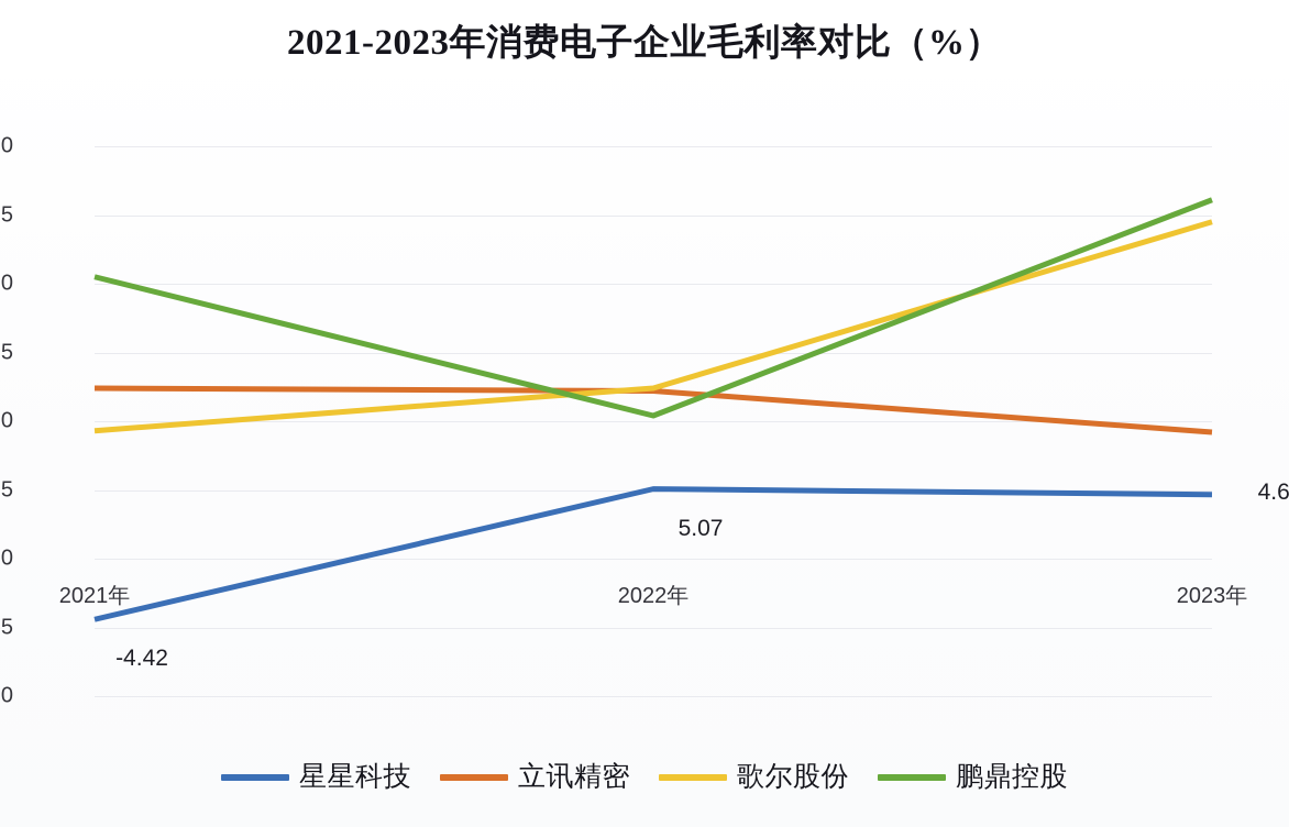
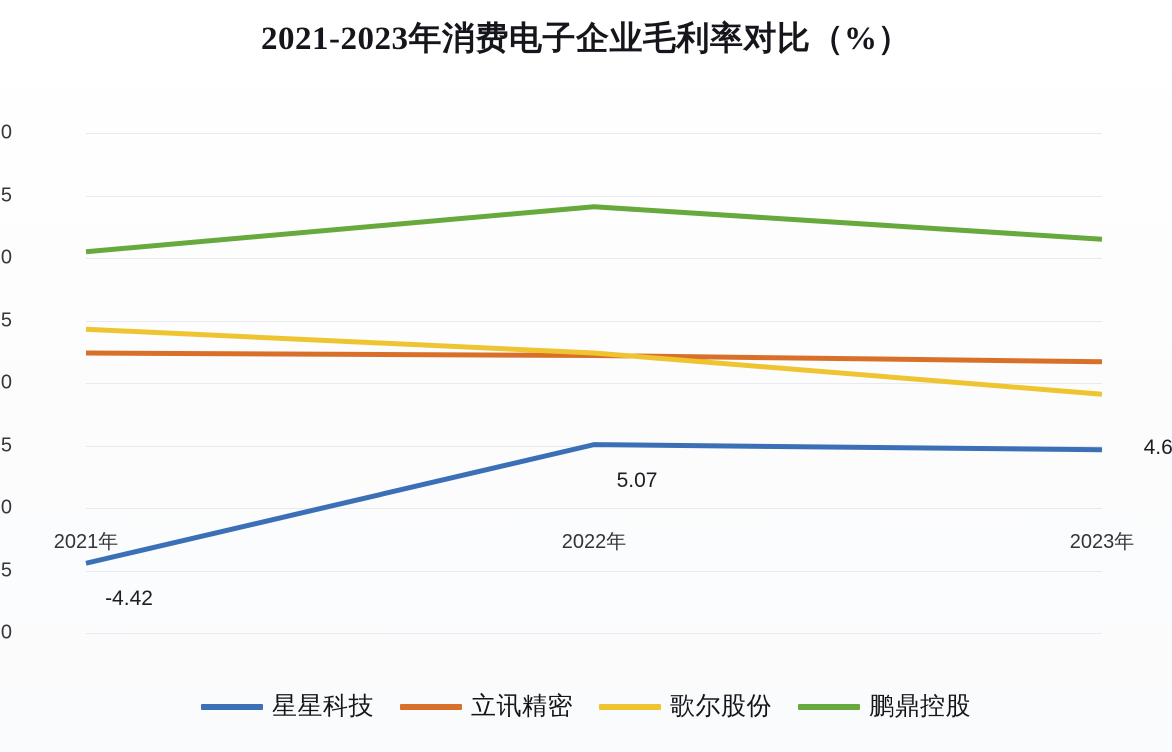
歌尔股份/2021年: 9.3 -> 14.3
鹏鼎控股/2022年: 10.4 -> 24.1
立讯精密/2023年: 9.2 -> 11.7
歌尔股份/2023年: 24.5 -> 9.1
鹏鼎控股/2023年: 26.1 -> 21.5
